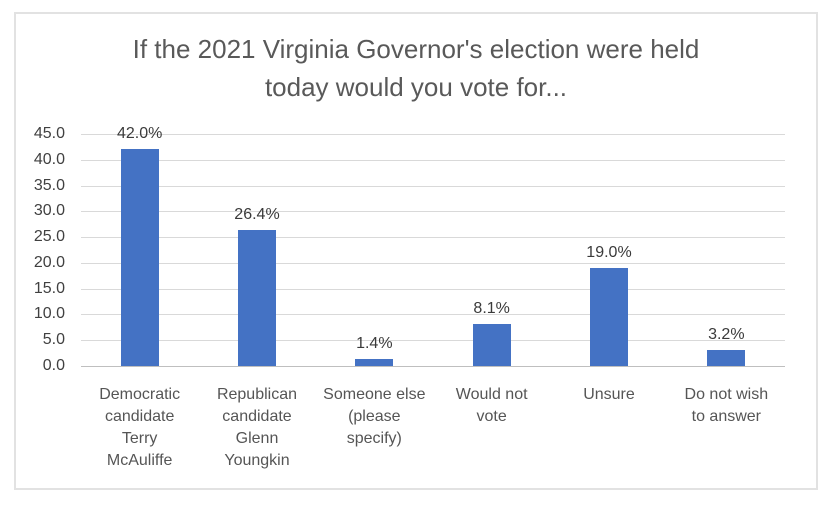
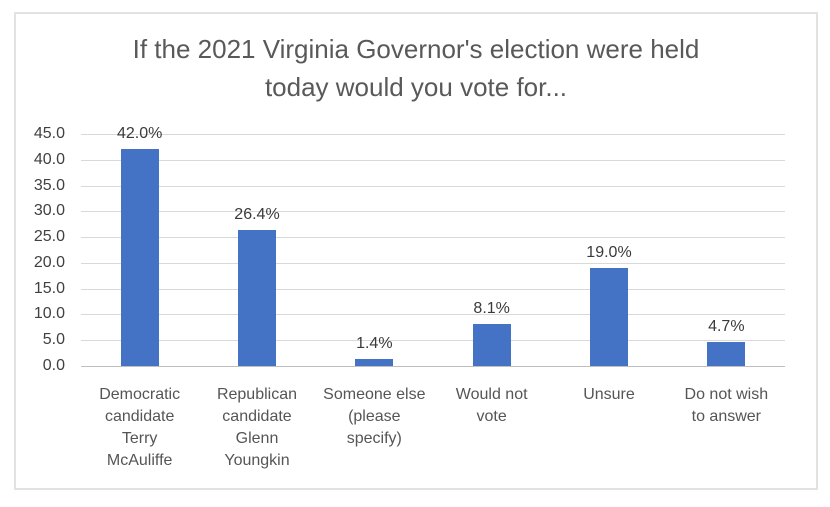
Do not wish to answer: 3.2% -> 4.7%
